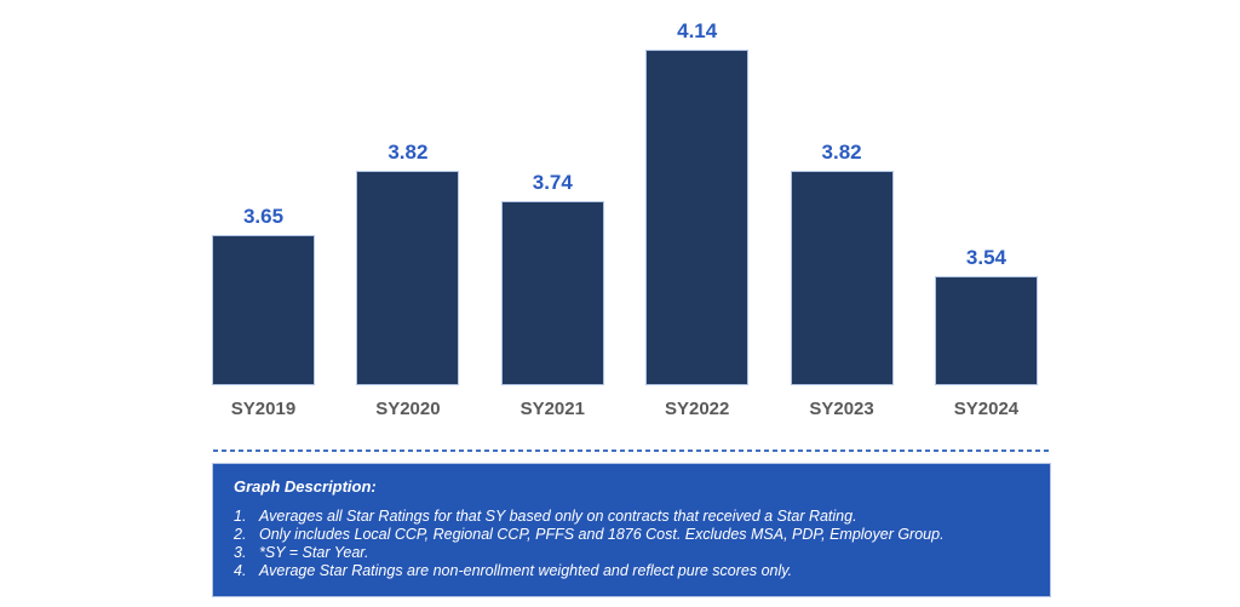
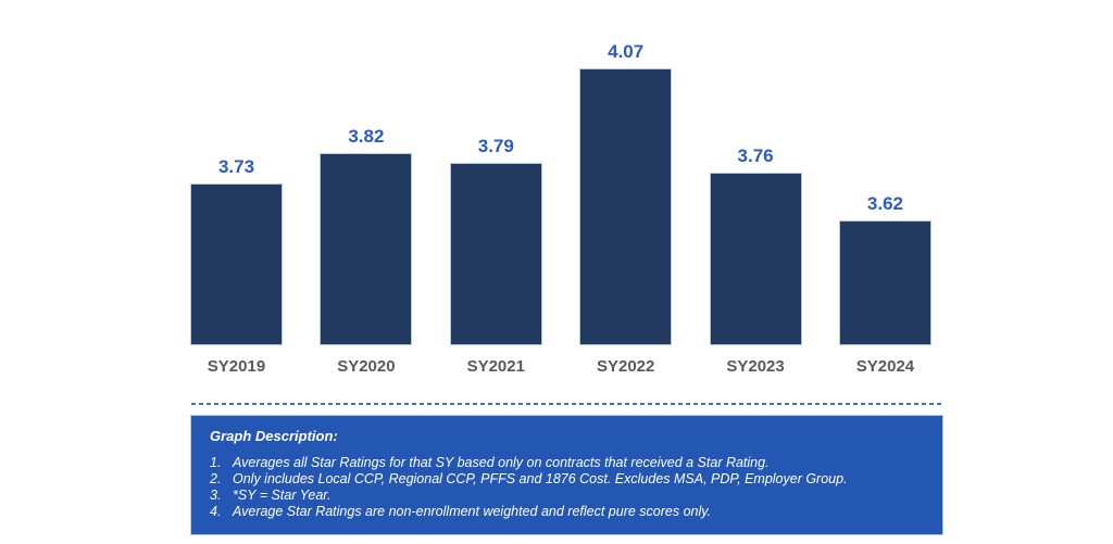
SY2019: 3.65 -> 3.73
SY2021: 3.74 -> 3.79
SY2022: 4.14 -> 4.07
SY2023: 3.82 -> 3.76
SY2024: 3.54 -> 3.62
